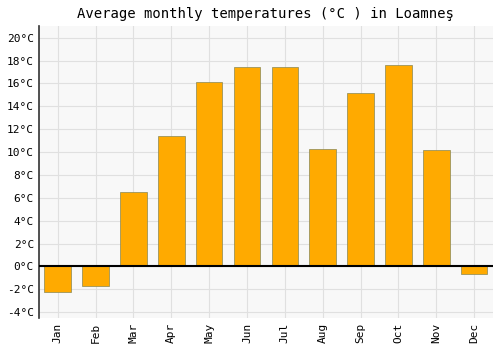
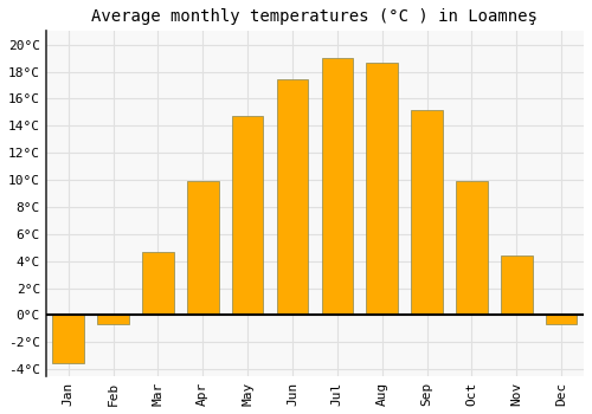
Jan: -2.2°C -> -3.5°C
Feb: -1.7°C -> -0.7°C
Mar: 6.5°C -> 4.7°C
Apr: 11.4°C -> 9.9°C
May: 16.1°C -> 14.7°C
Jul: 17.4°C -> 19.0°C
Aug: 10.3°C -> 18.7°C
Oct: 17.6°C -> 9.9°C
Nov: 10.2°C -> 4.4°C
